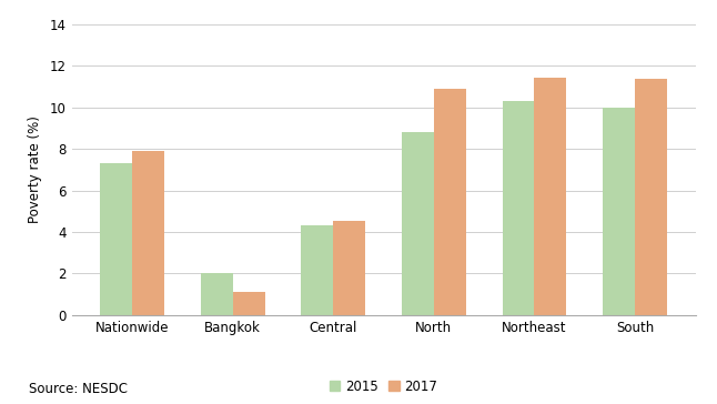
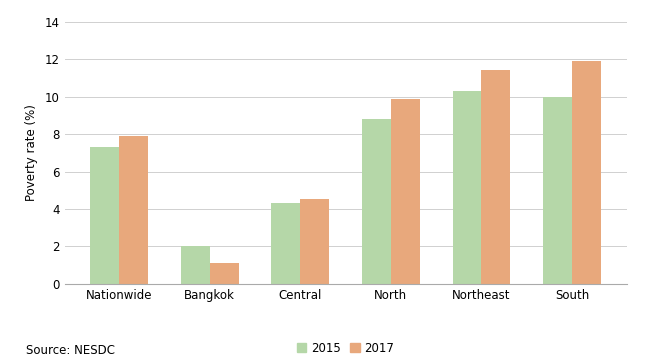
2017/North: 10.9 -> 9.9
2017/South: 11.4 -> 11.9
